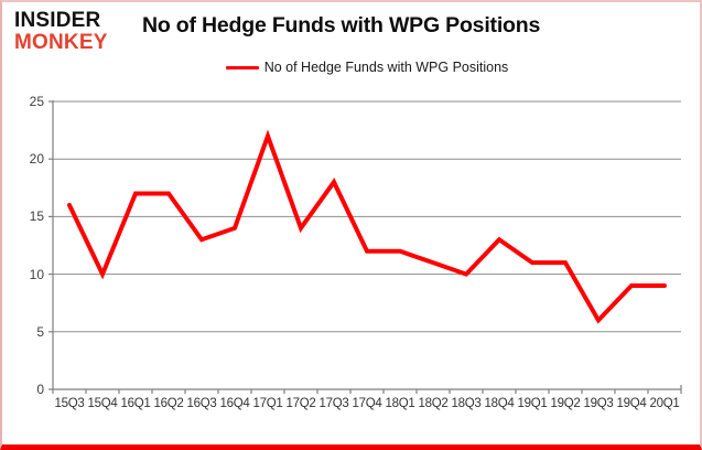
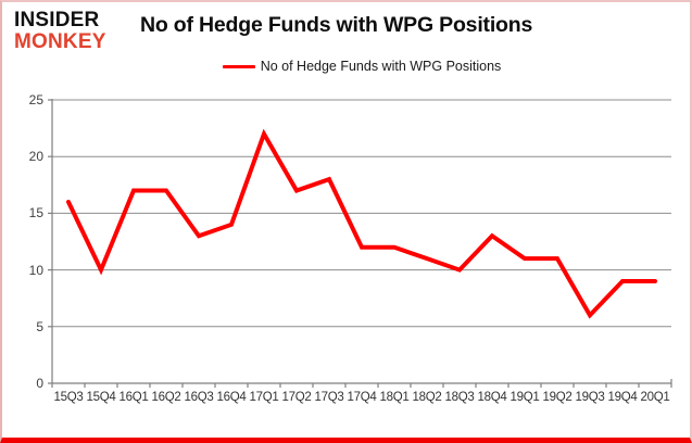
17Q2: 14 -> 17
